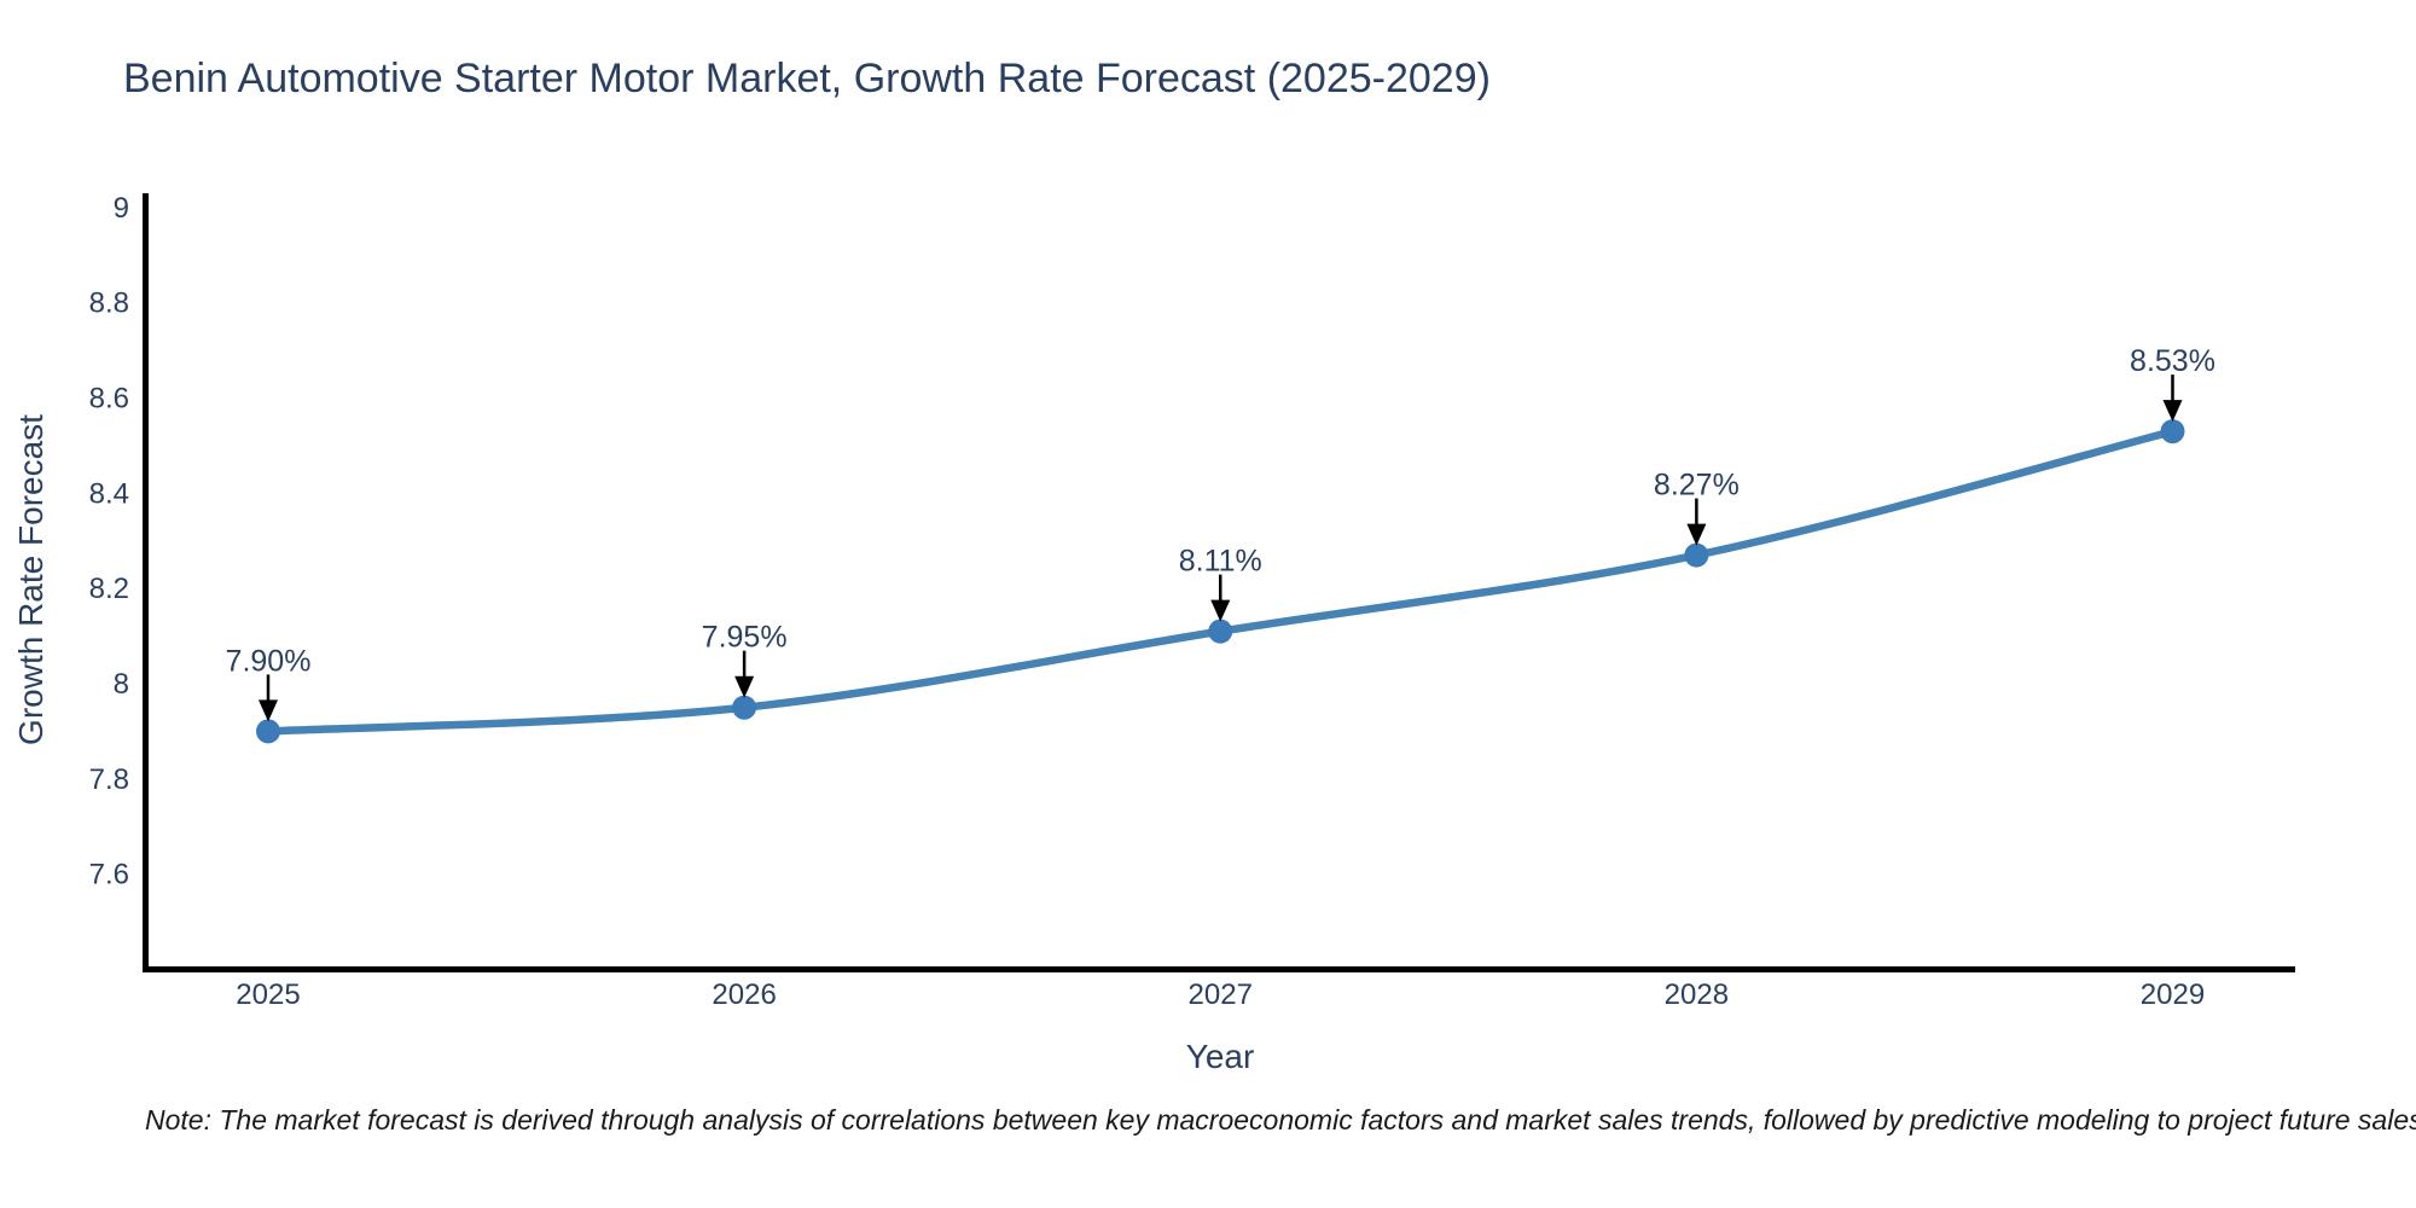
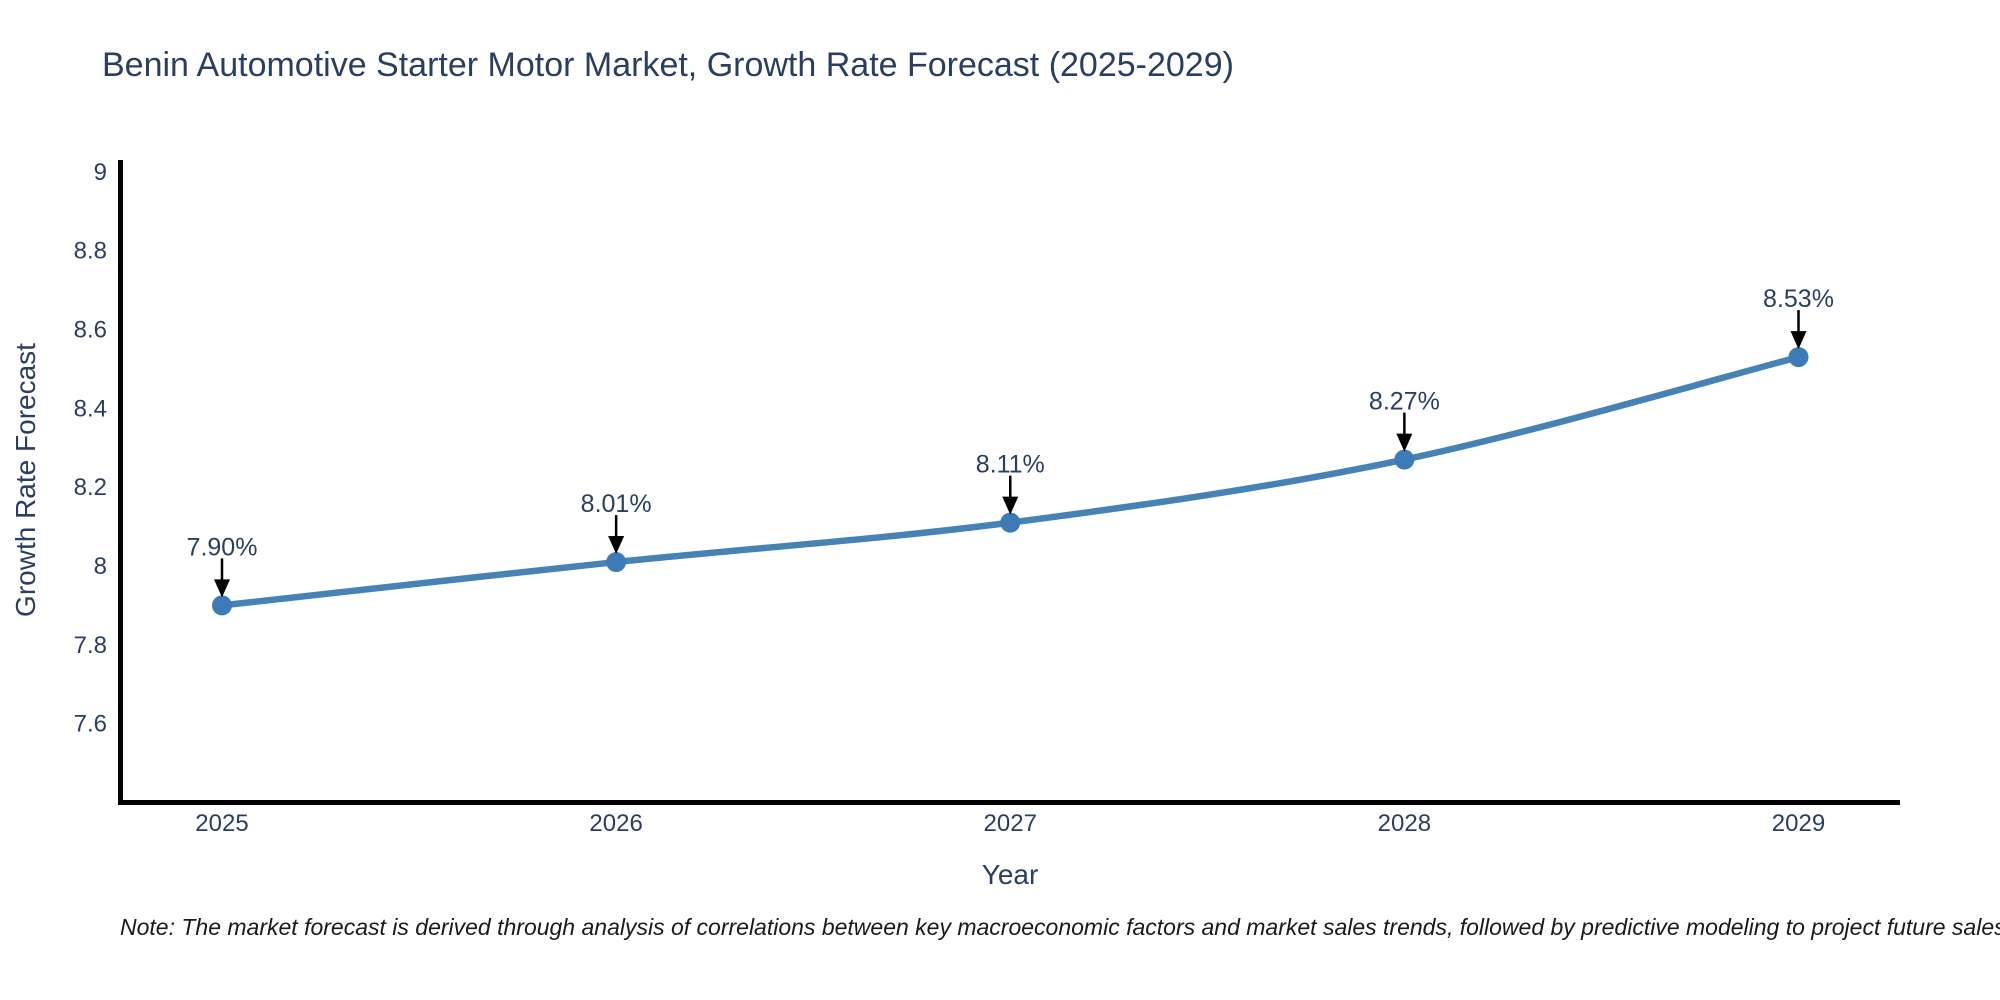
2026: 7.95% -> 8.01%
